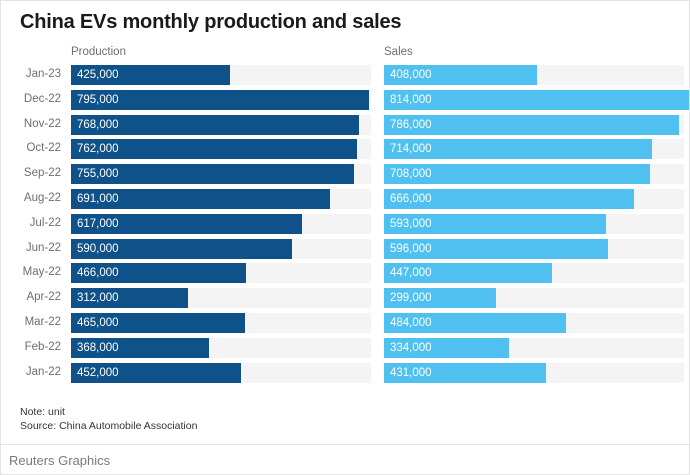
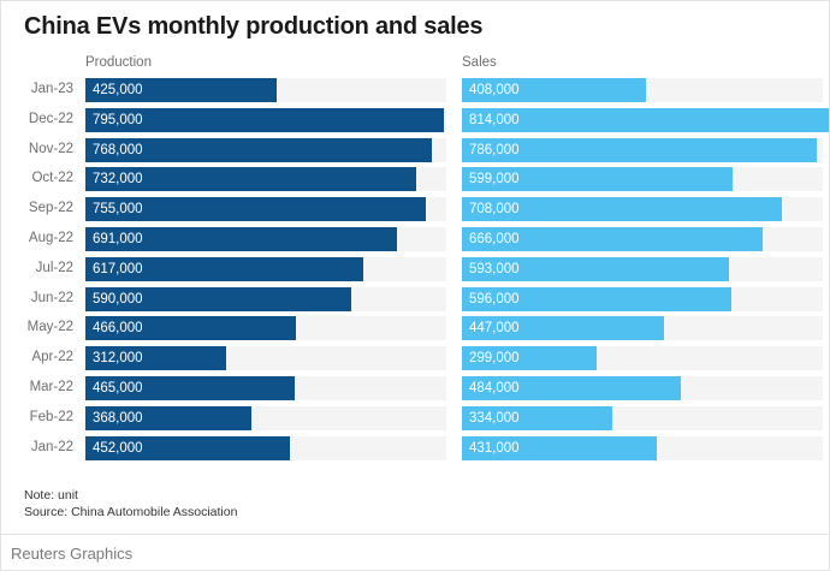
Production/Oct-22: 762,000 -> 732,000
Sales/Oct-22: 714,000 -> 599,000
